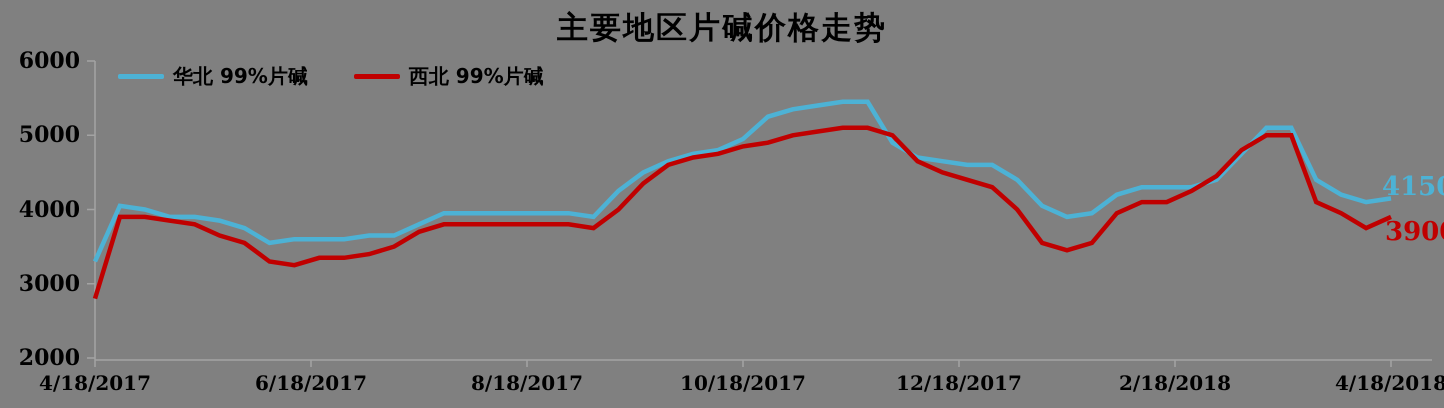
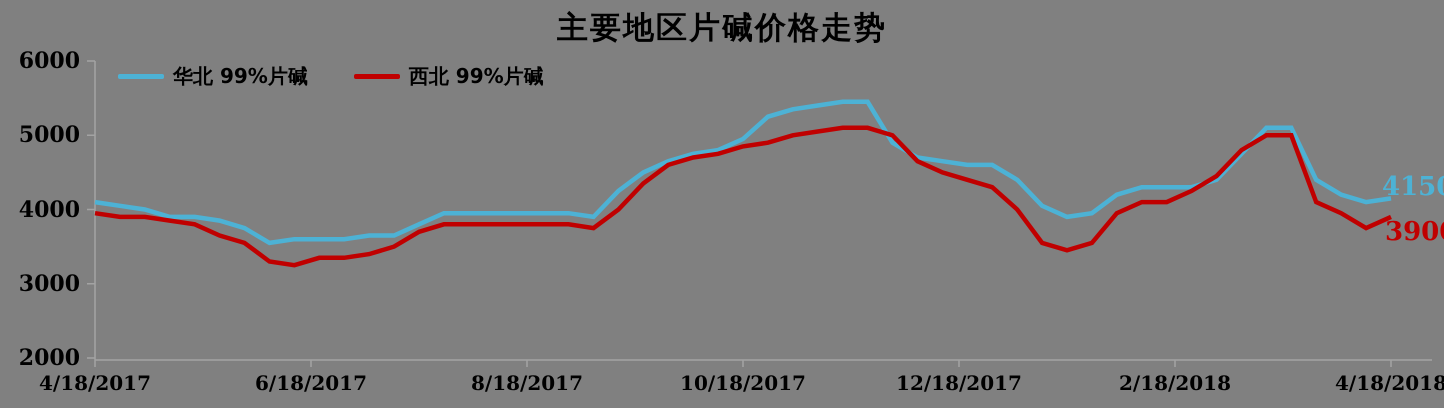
华北 99%片碱/4/18/2017: 3300 -> 4100
西北 99%片碱/4/18/2017: 2800 -> 4000
